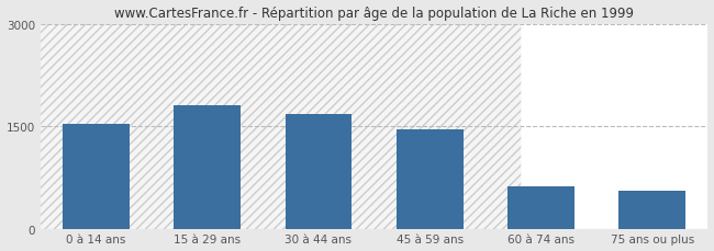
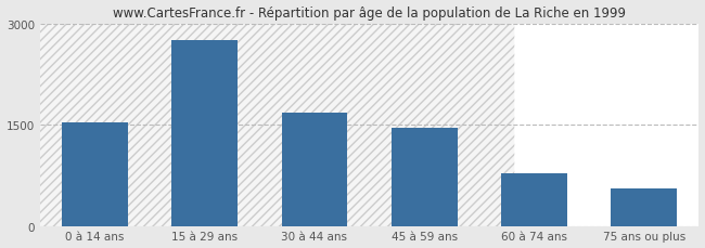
15 à 29 ans: 1800 -> 2750
60 à 74 ans: 620 -> 780
